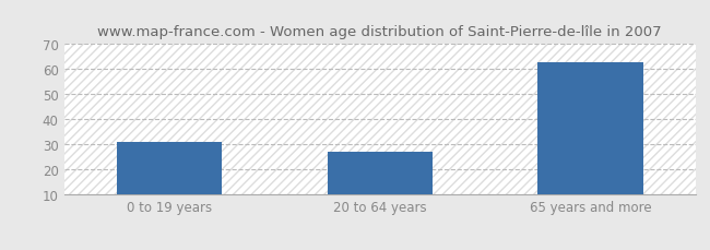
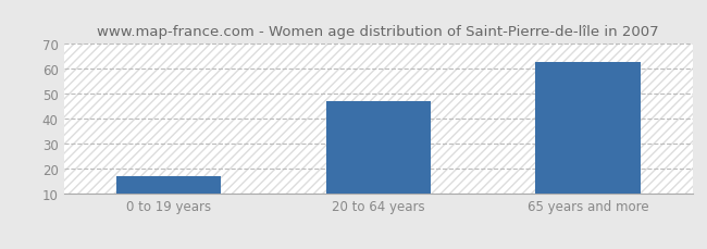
0 to 19 years: 31 -> 17
20 to 64 years: 27 -> 47
